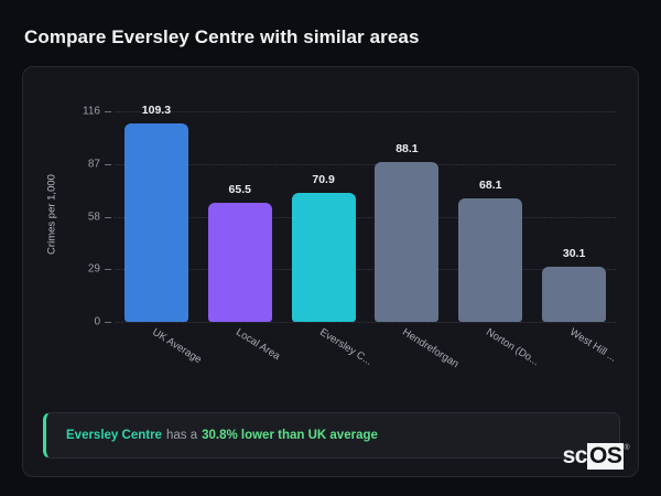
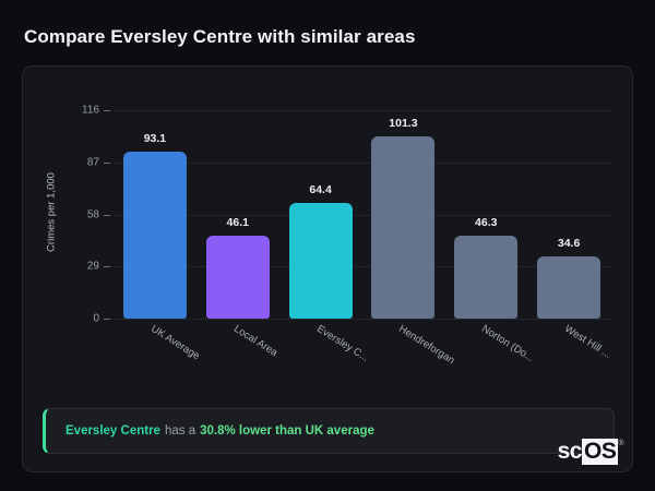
UK Average: 109.3 -> 93.1
Local Area: 65.5 -> 46.1
Eversley C...: 70.9 -> 64.4
Hendreforgan: 88.1 -> 101.3
Norton (Do...: 68.1 -> 46.3
West Hill ...: 30.1 -> 34.6
